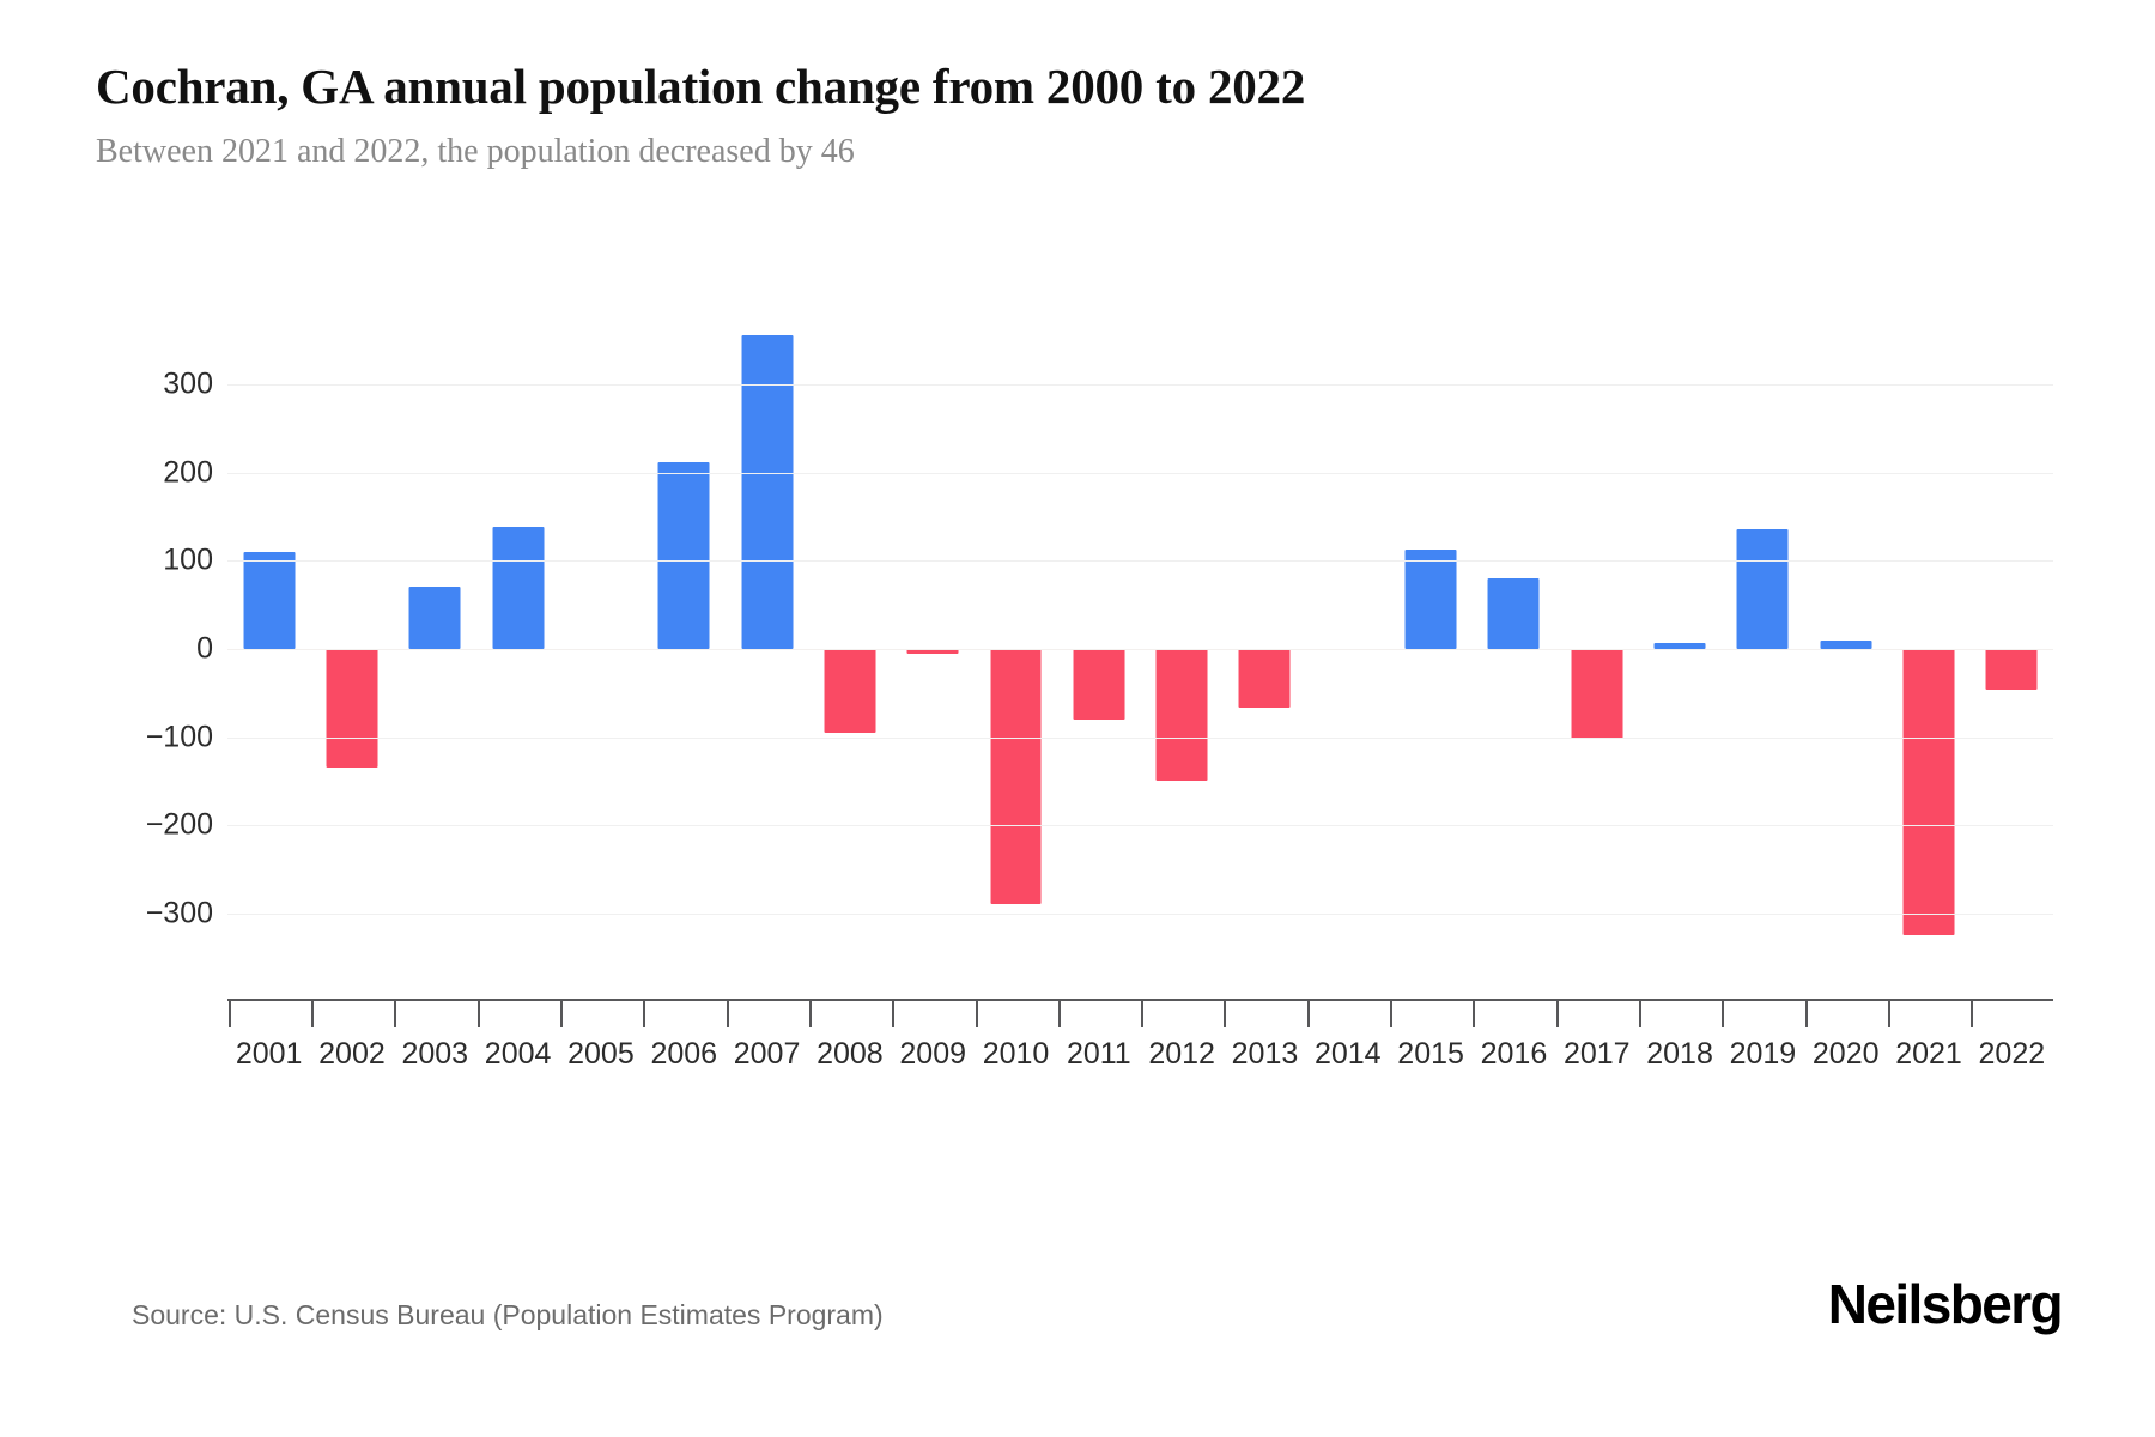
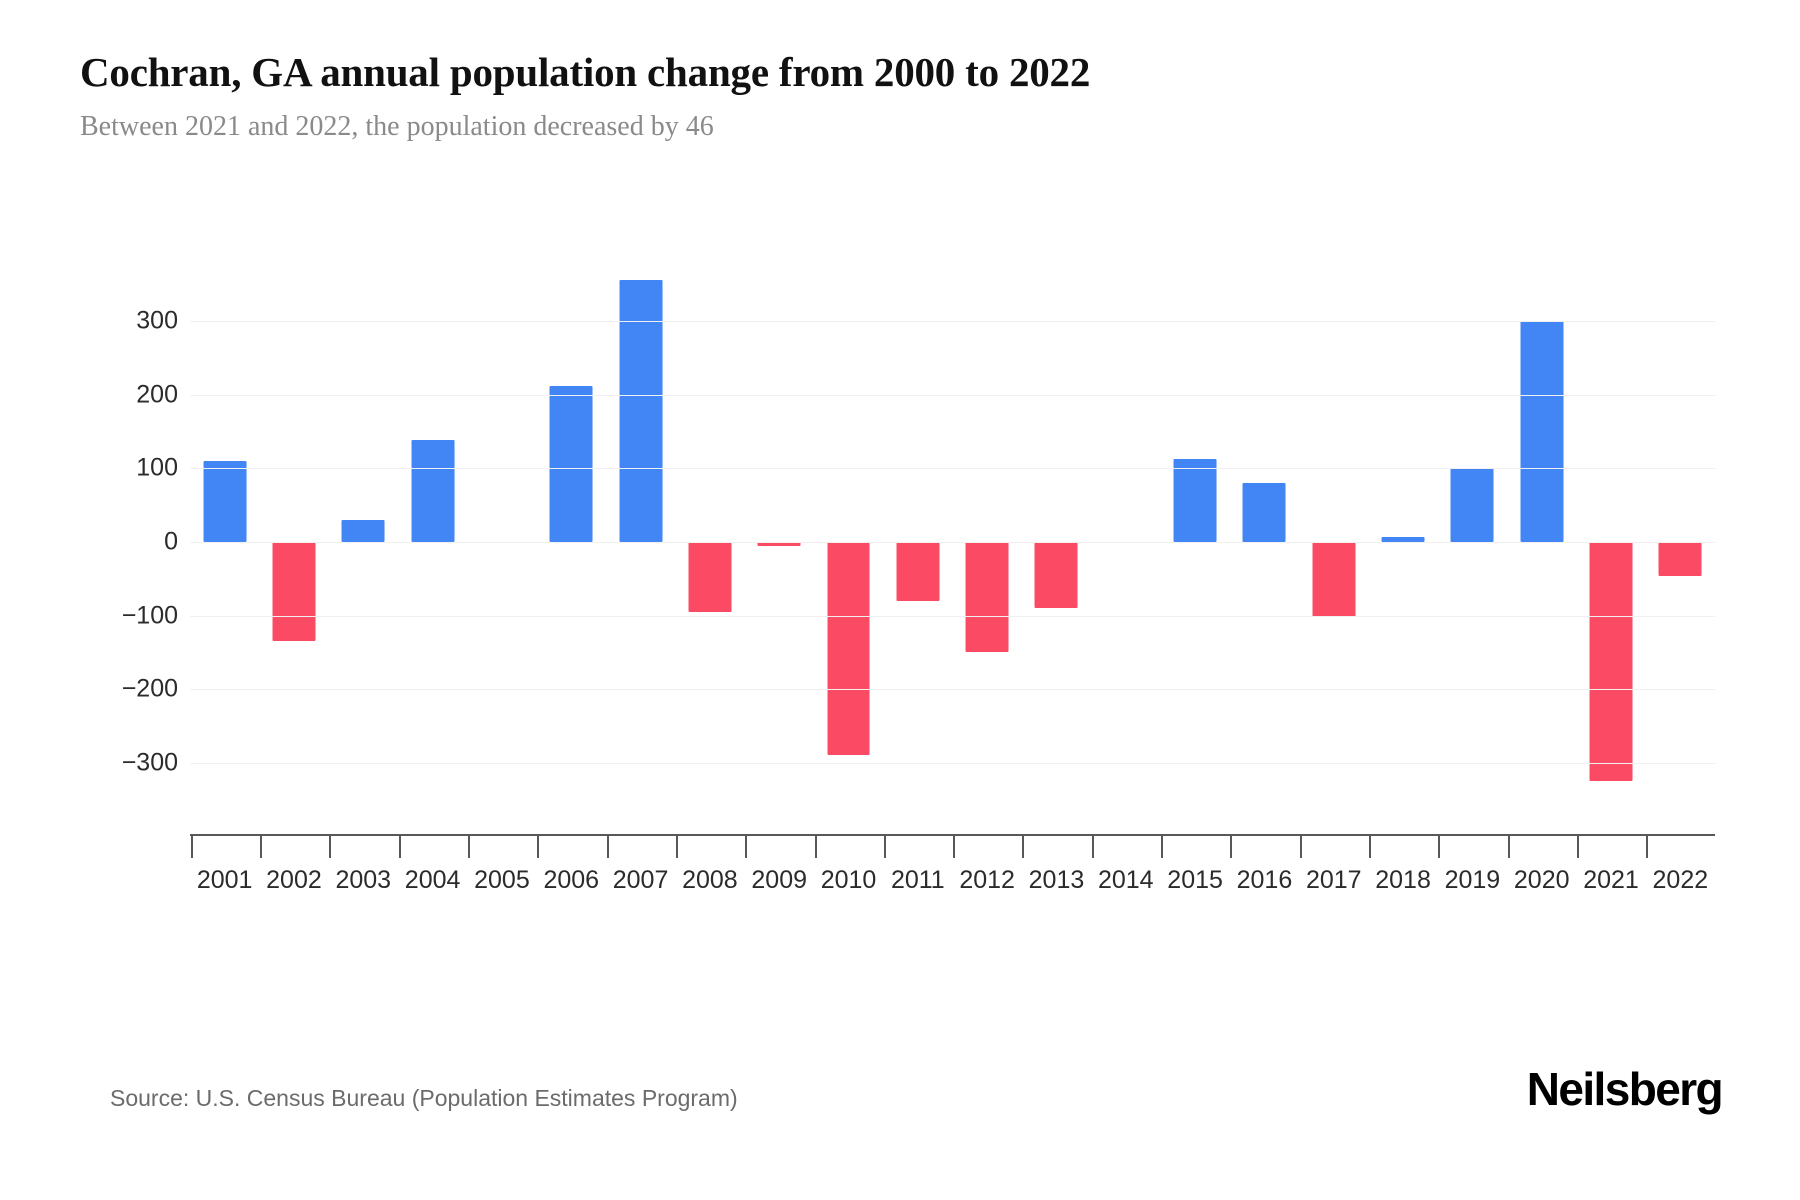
2003: 70 -> 30
2013: -70 -> -90
2019: 140 -> 100
2020: 10 -> 300
